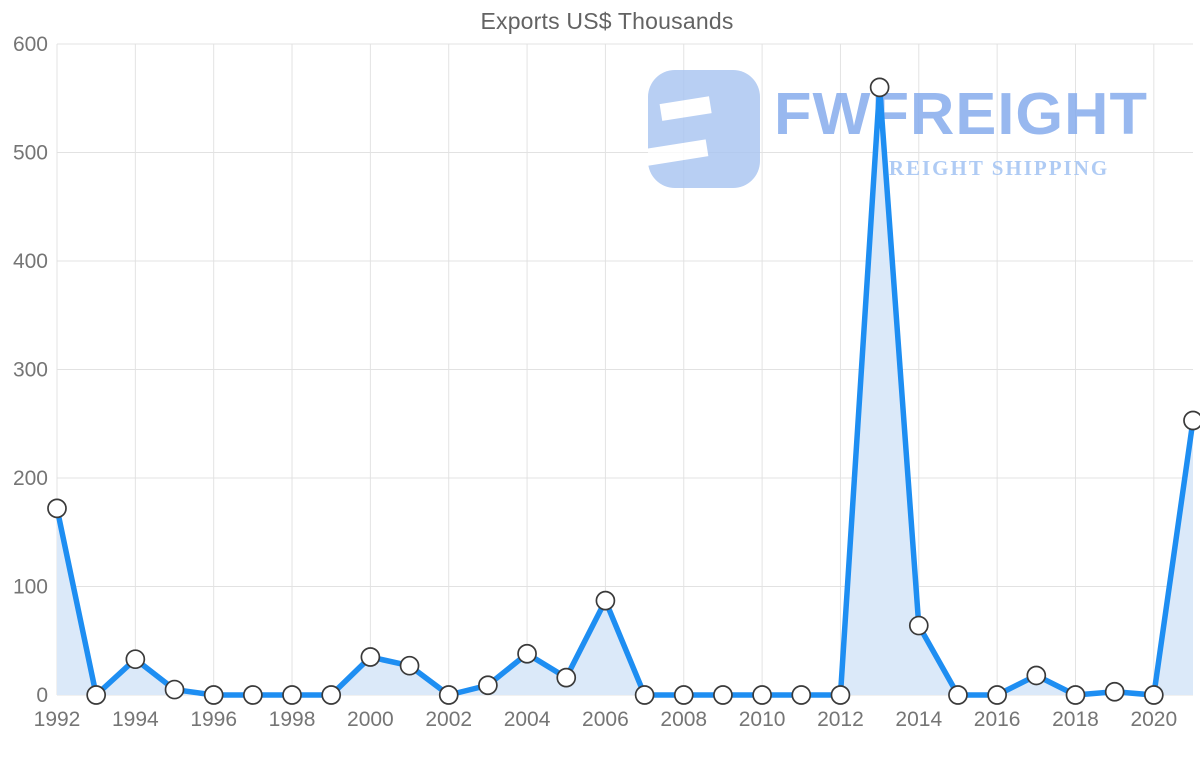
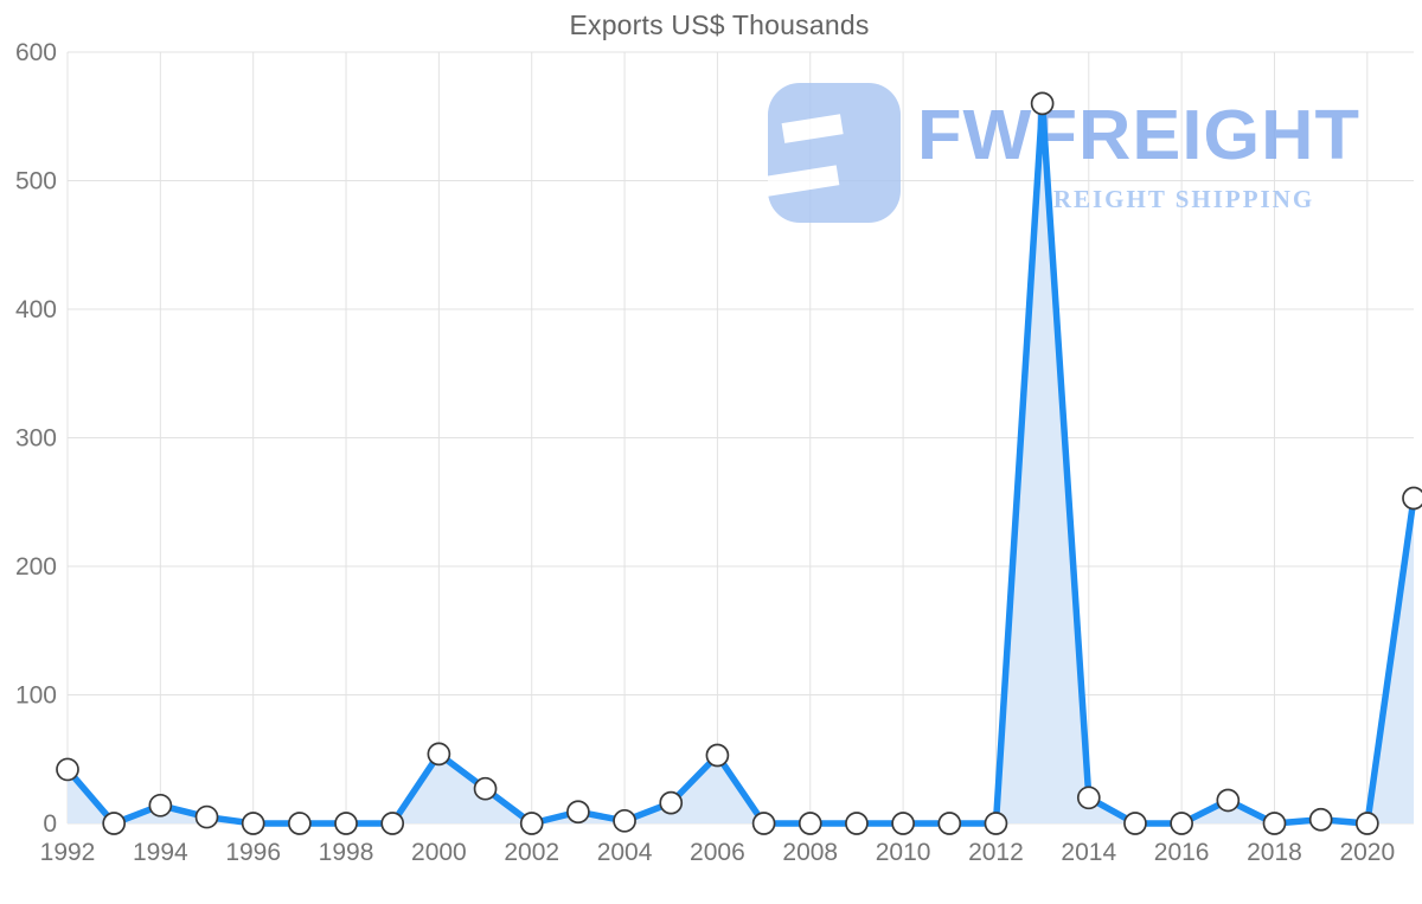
1992: 172 -> 42
1994: 33 -> 14
2000: 35 -> 54
2004: 38 -> 2
2006: 87 -> 53
2014: 64 -> 20
